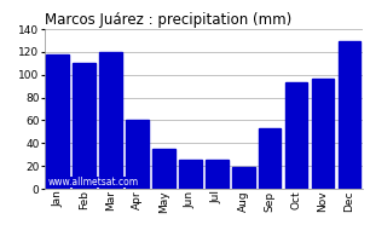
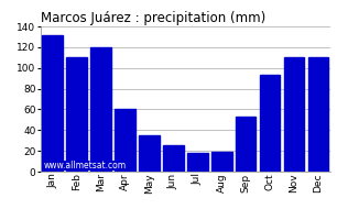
Jan: 118 -> 132
Jul: 25 -> 18
Nov: 97 -> 110
Dec: 129 -> 110
